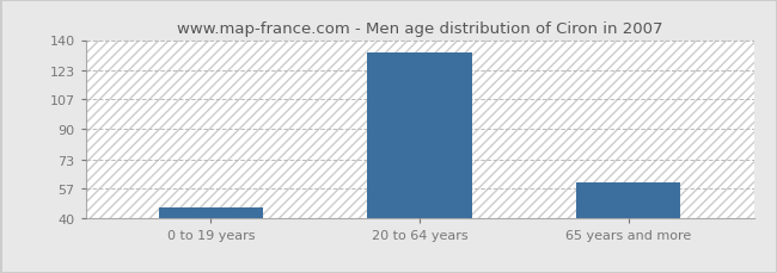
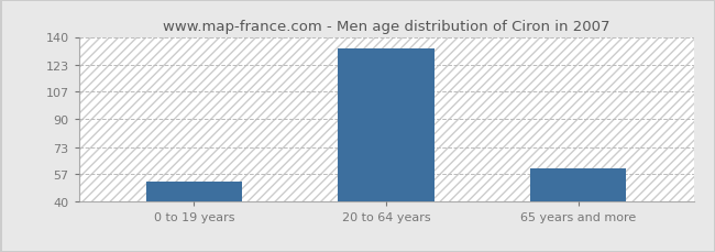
0 to 19 years: 46 -> 52
